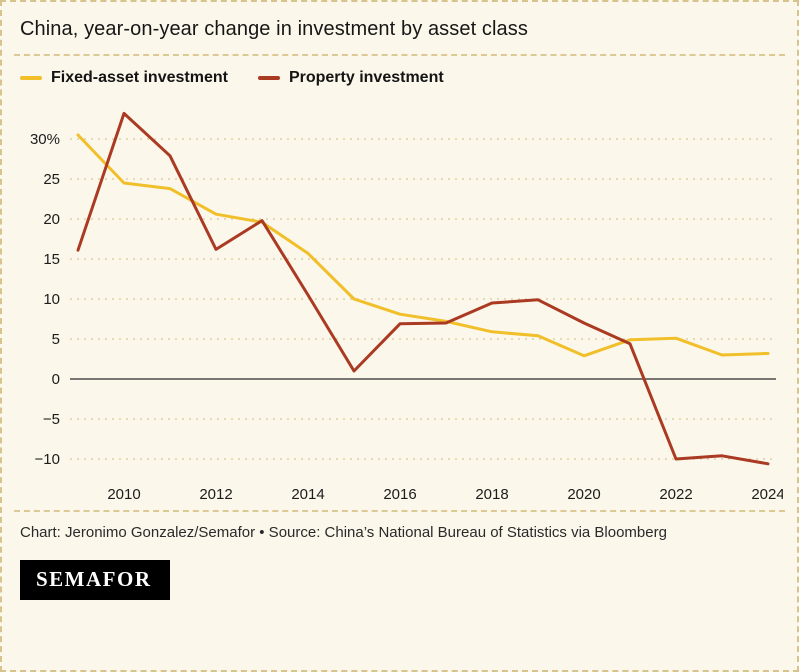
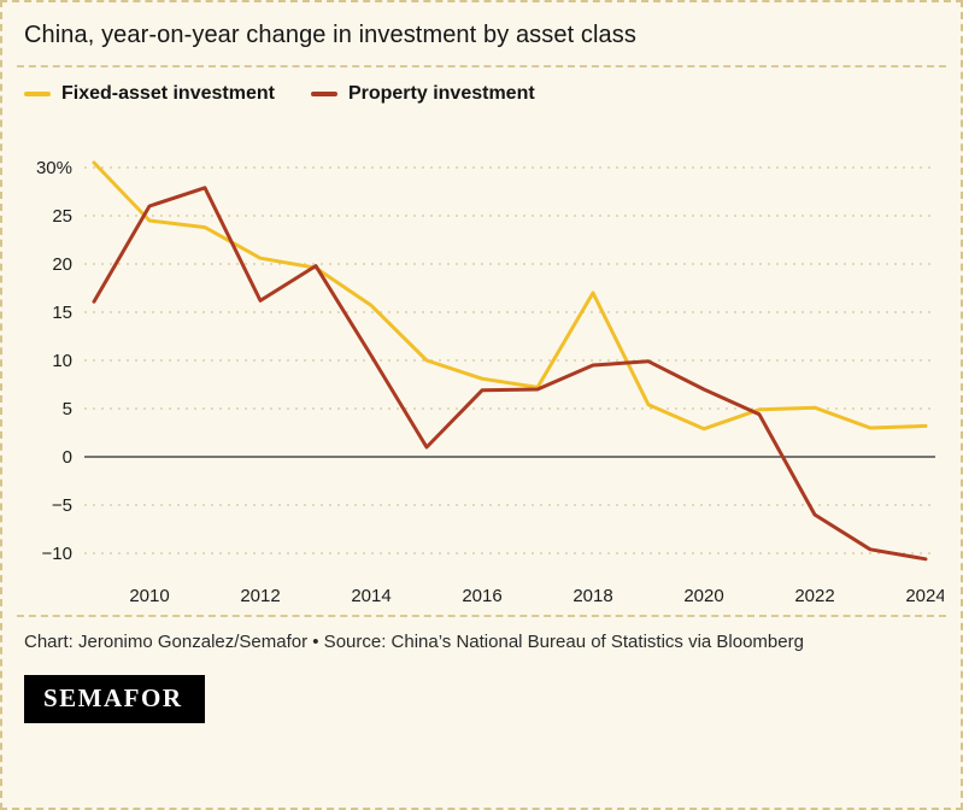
Property investment/2010: 33% -> 26%
Fixed-asset investment/2018: 6% -> 17%
Property investment/2022: -10% -> -6%
